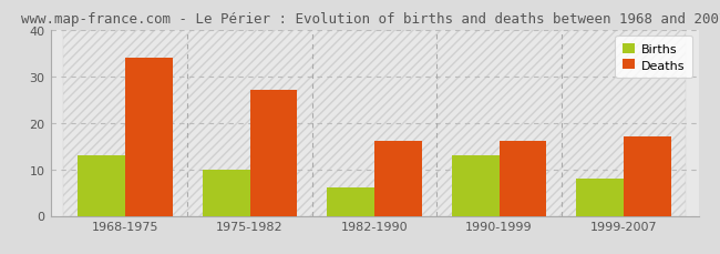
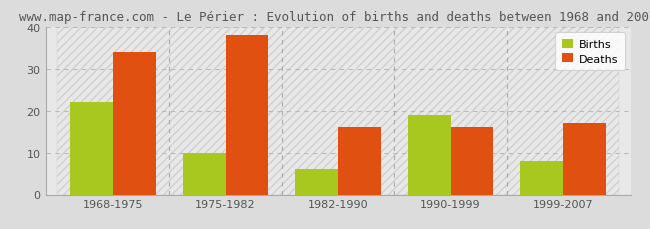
Births/1968-1975: 13 -> 22
Deaths/1975-1982: 27 -> 38
Births/1990-1999: 13 -> 19
